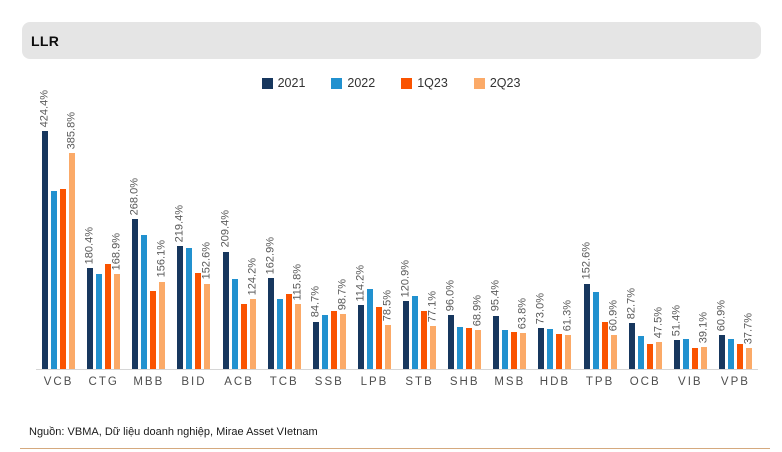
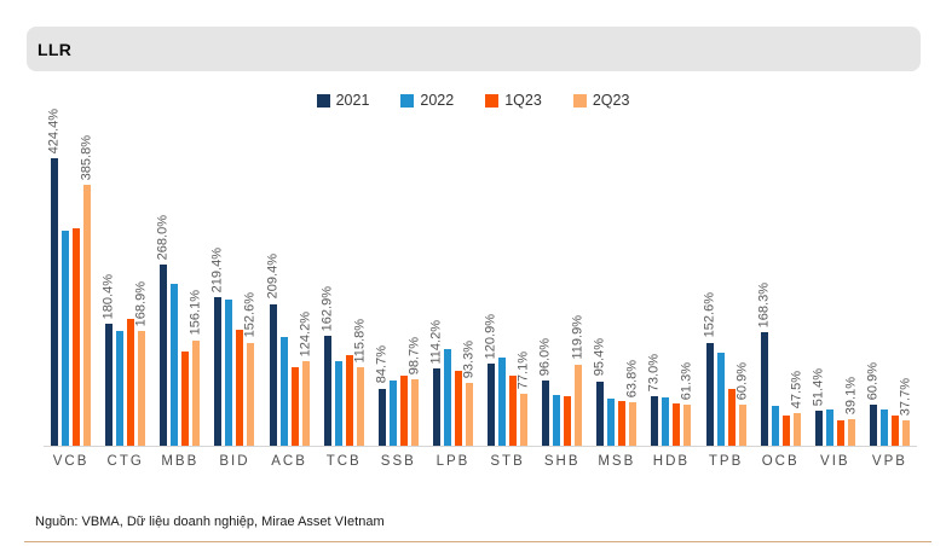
2Q23/LPB: 78.5% -> 93.3%
2Q23/SHB: 68.9% -> 119.9%
2021/OCB: 82.7% -> 168.3%
